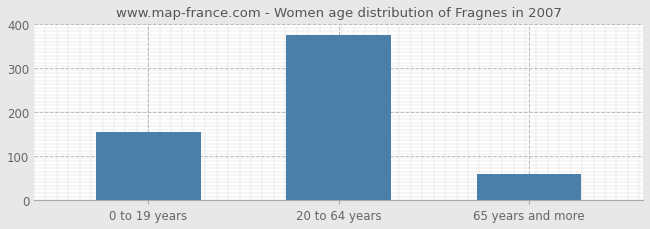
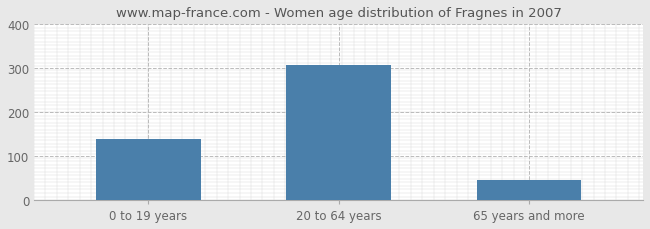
0 to 19 years: 155 -> 140
20 to 64 years: 375 -> 308
65 years and more: 60 -> 46
